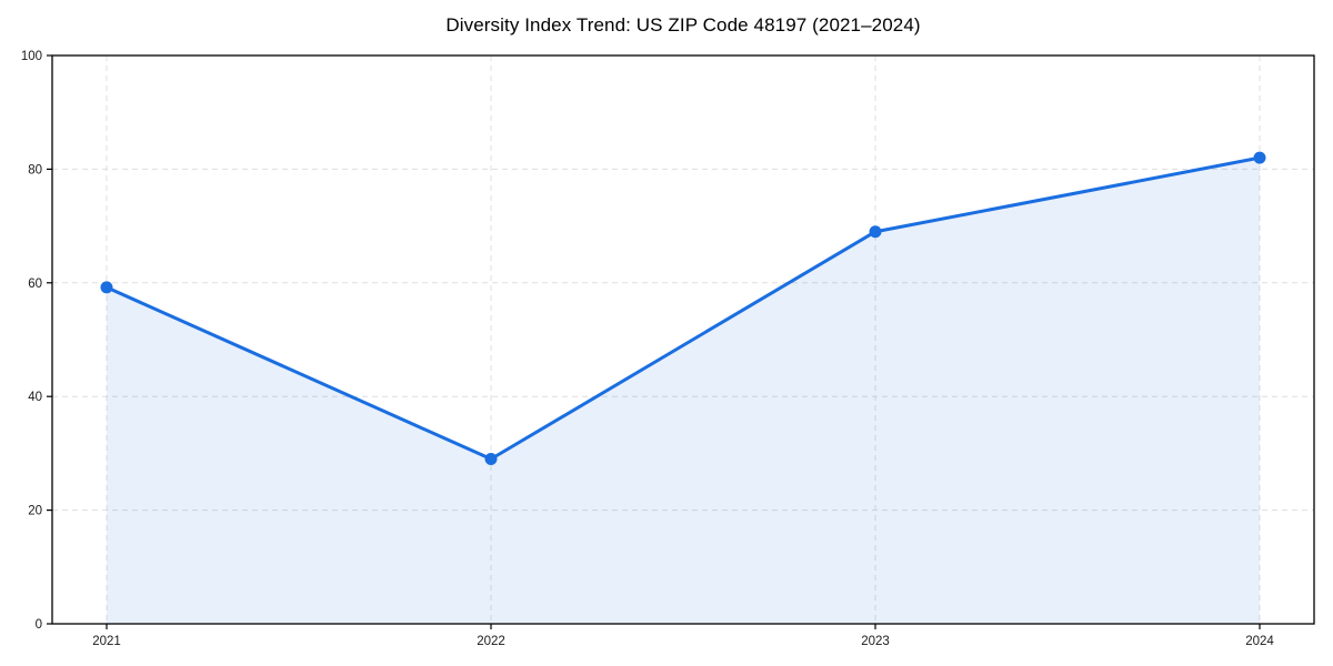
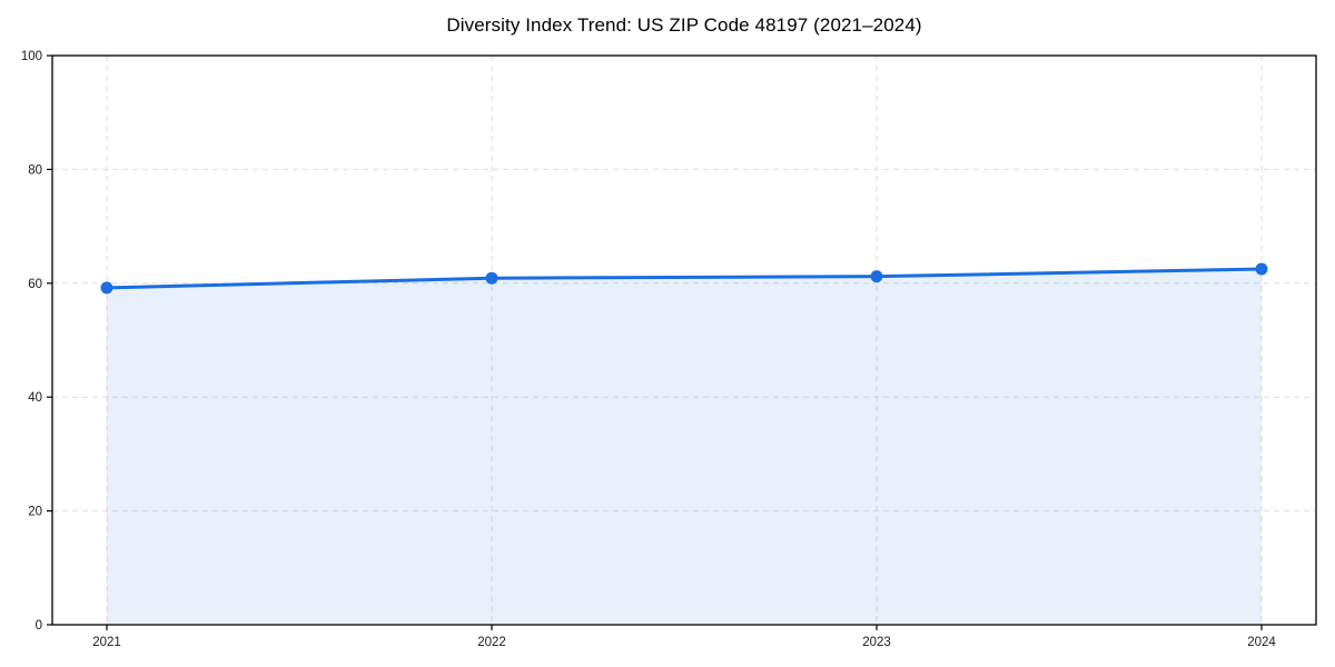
2022: 29 -> 61
2023: 69 -> 61
2024: 82 -> 62
